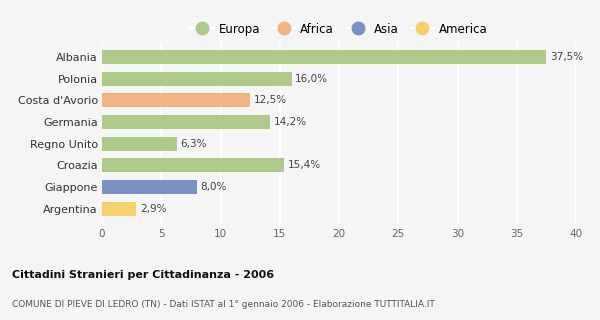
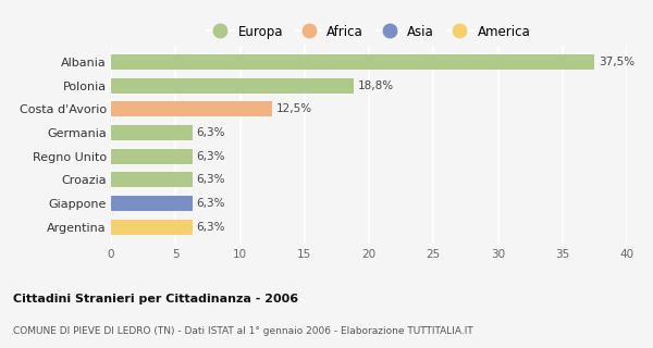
Polonia: 16,0% -> 18,8%
Germania: 14,2% -> 6,3%
Croazia: 15,4% -> 6,3%
Giappone: 8,0% -> 6,3%
Argentina: 2,9% -> 6,3%
